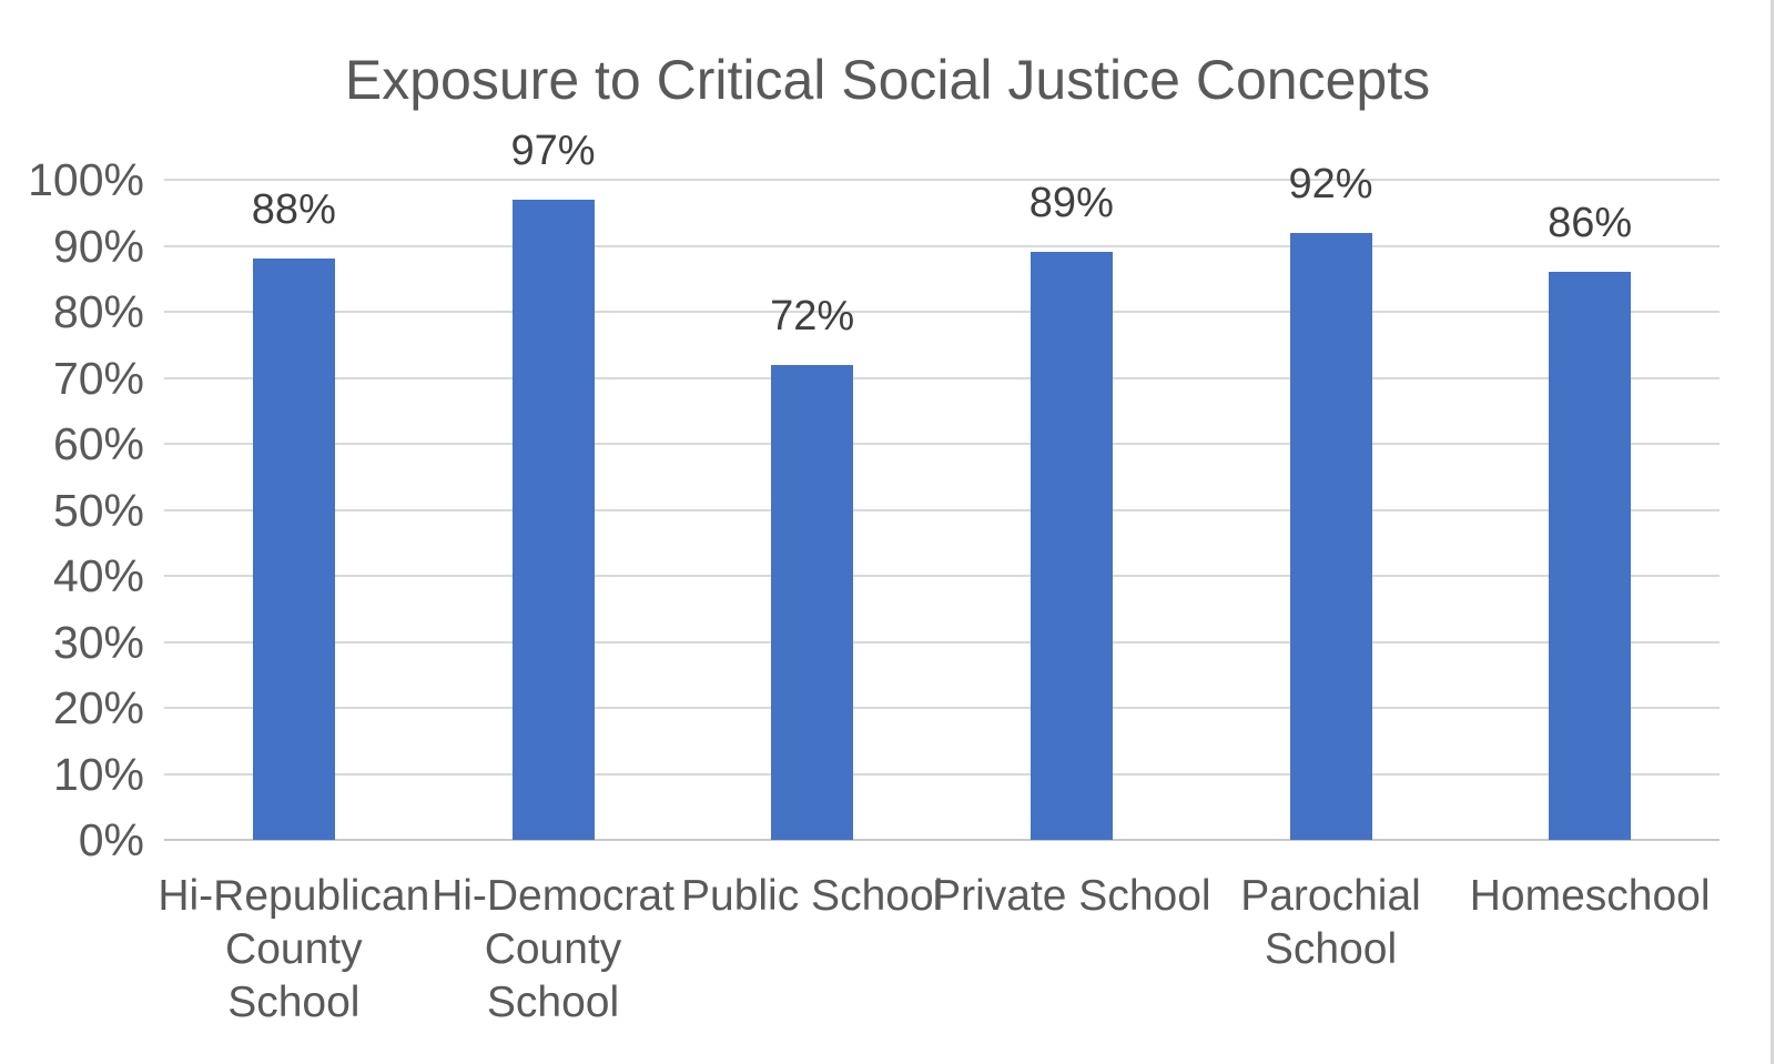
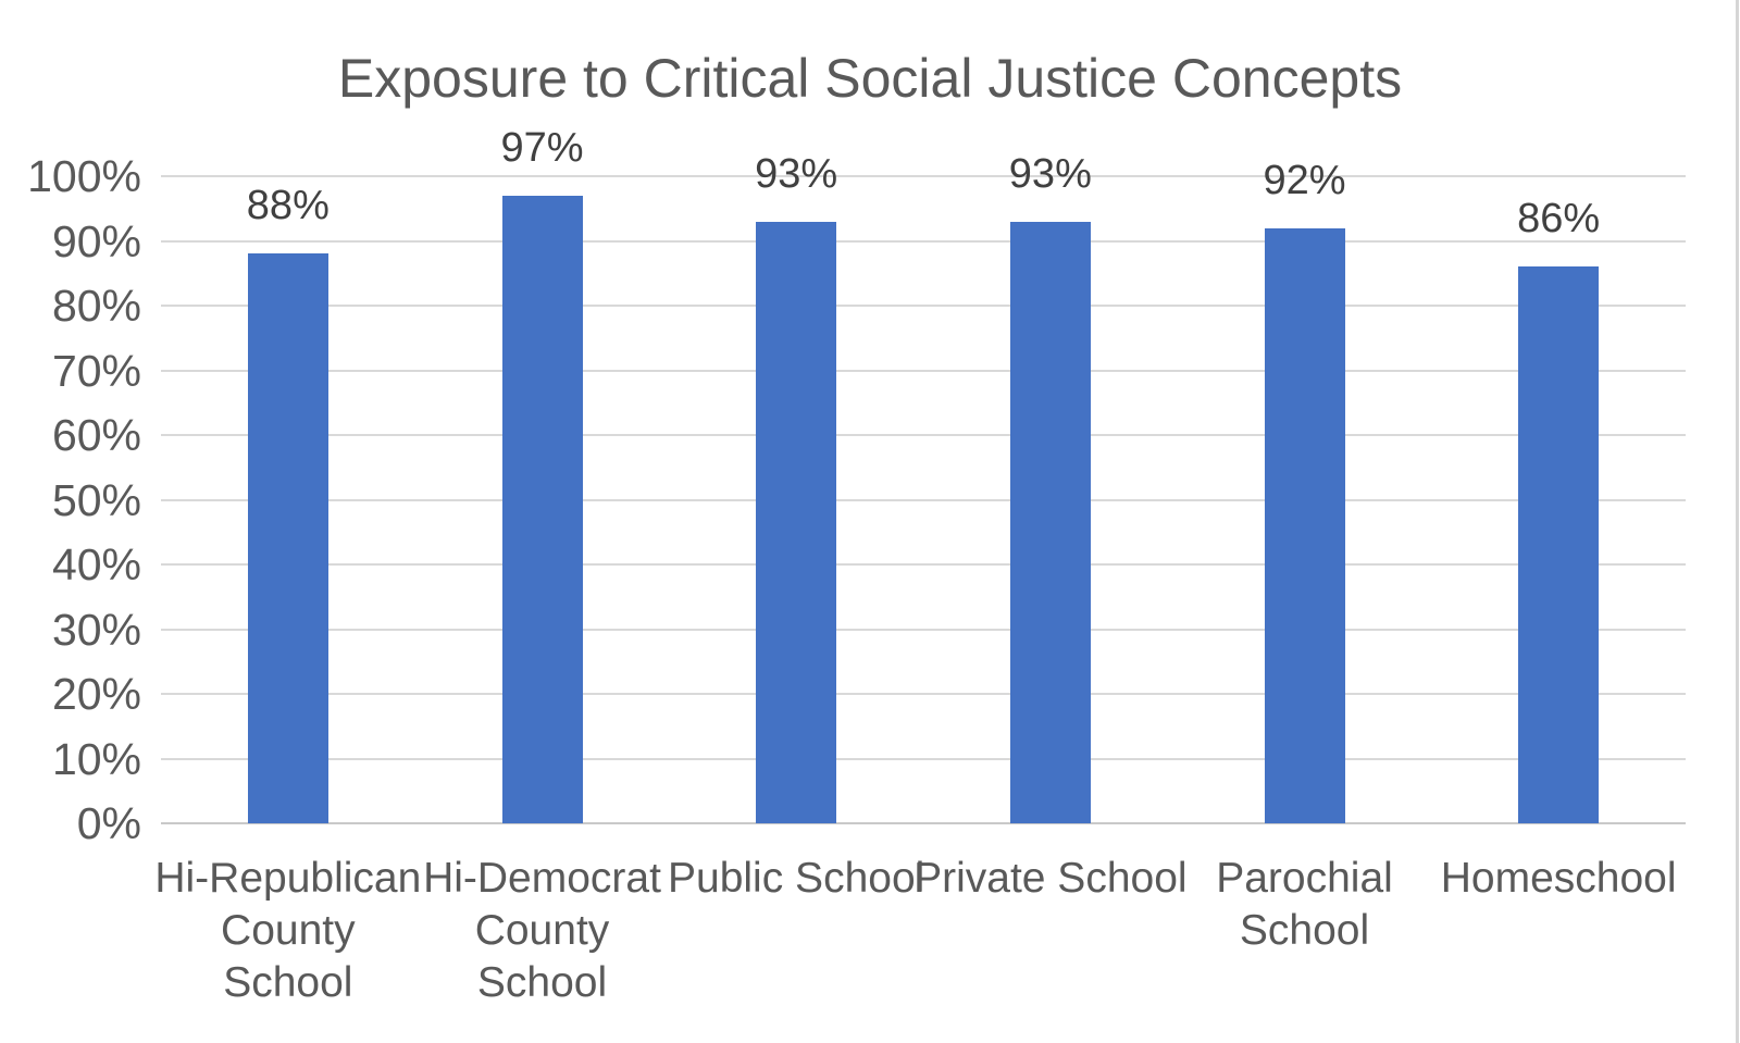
Public School: 72% -> 93%
Private School: 89% -> 93%
